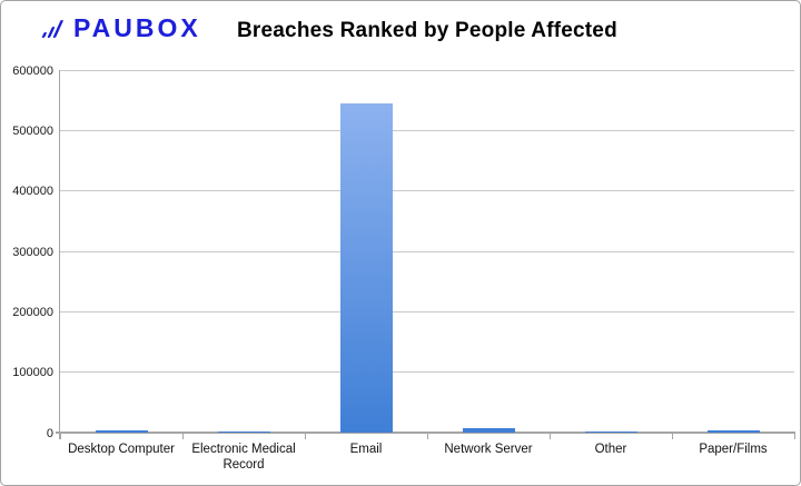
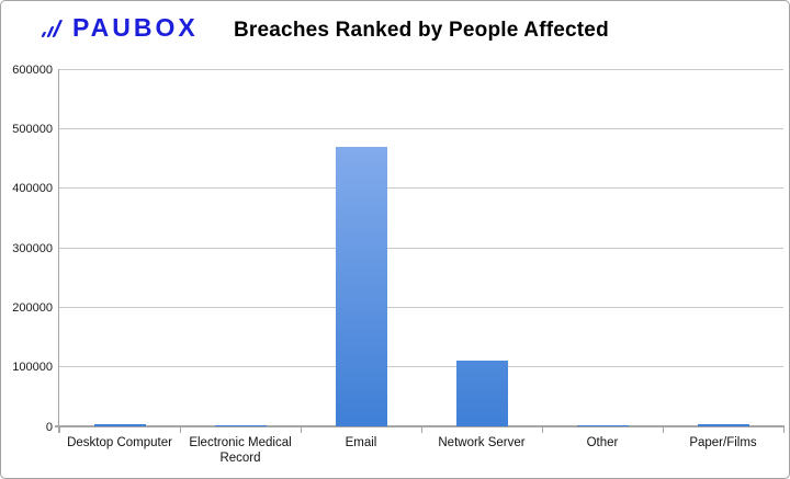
Email: 540000 -> 470000
Network Server: 10000 -> 110000
